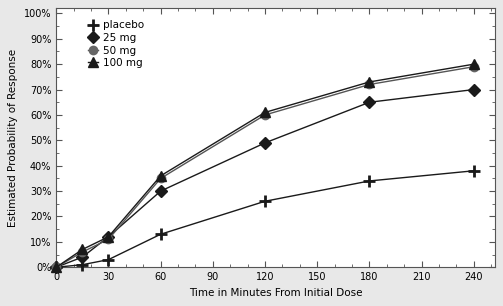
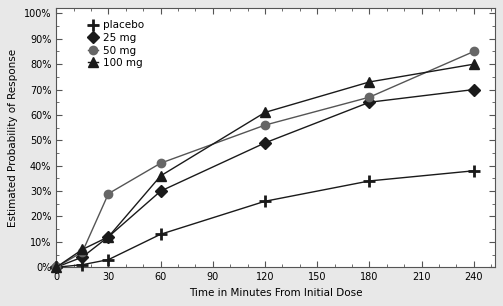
50 mg/30: 11% -> 29%
50 mg/60: 35% -> 41%
50 mg/120: 60% -> 56%
50 mg/180: 72% -> 67%
50 mg/240: 79% -> 85%
